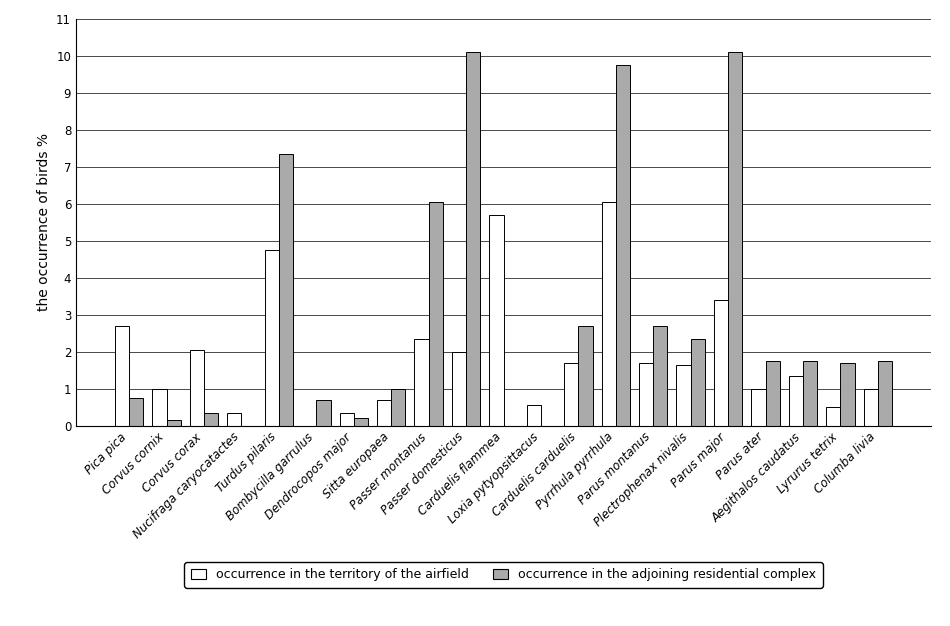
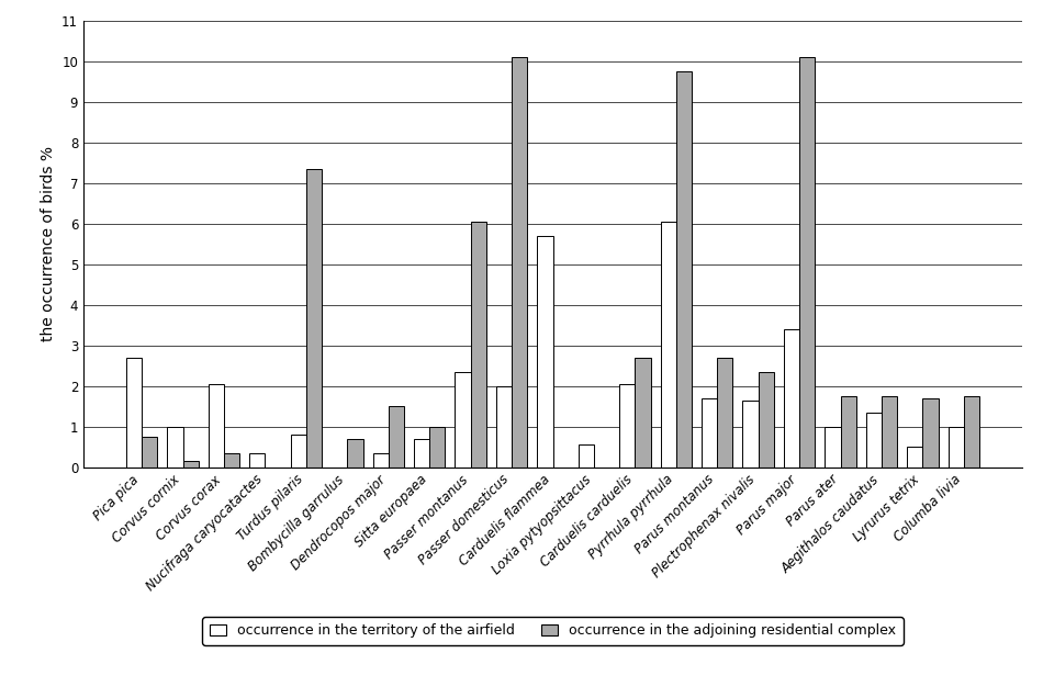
occurrence in the territory of the airfield/Turdus pilaris: 4.75 -> 0.80
occurrence in the adjoining residential complex/Dendrocopos major: 0.20 -> 1.50
occurrence in the territory of the airfield/Carduelis carduelis: 1.70 -> 2.05
